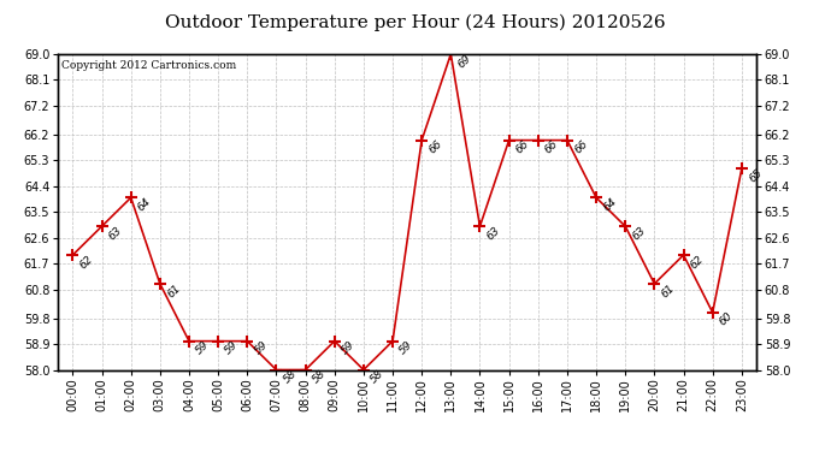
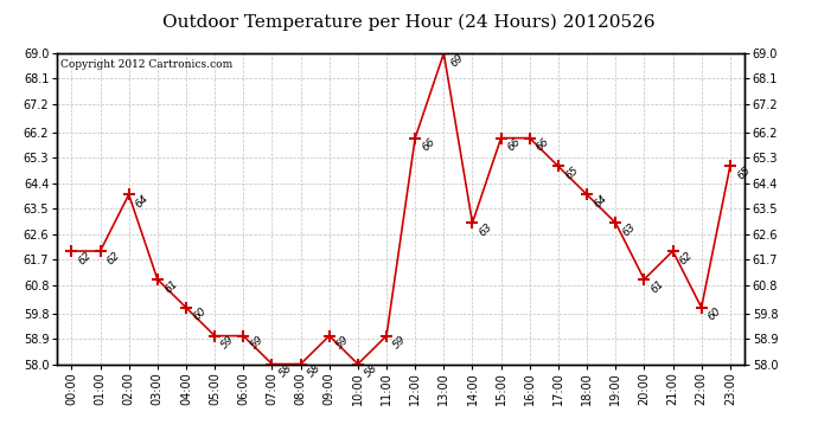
01:00: 63 -> 62
04:00: 59 -> 60
17:00: 66 -> 65
